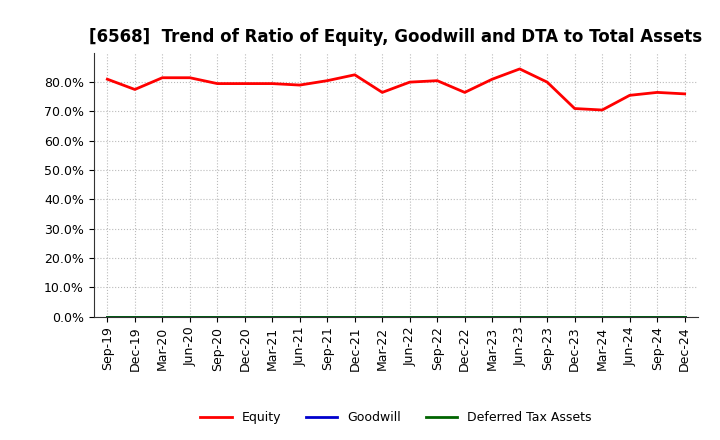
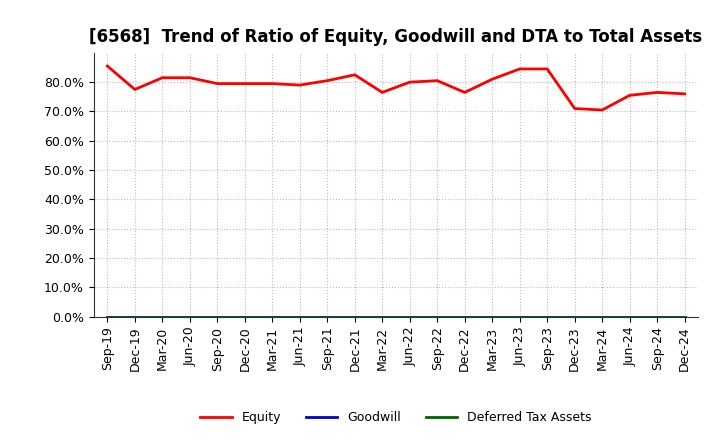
Equity/Sep-19: 81.0% -> 85.5%
Equity/Sep-23: 80.0% -> 84.5%
